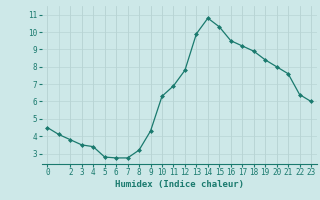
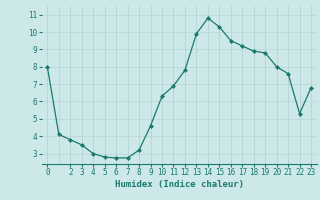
0: 4.5 -> 8.0
4: 3.4 -> 3.0
9: 4.3 -> 4.6
19: 8.4 -> 8.8
22: 6.4 -> 5.3
23: 6.0 -> 6.8
